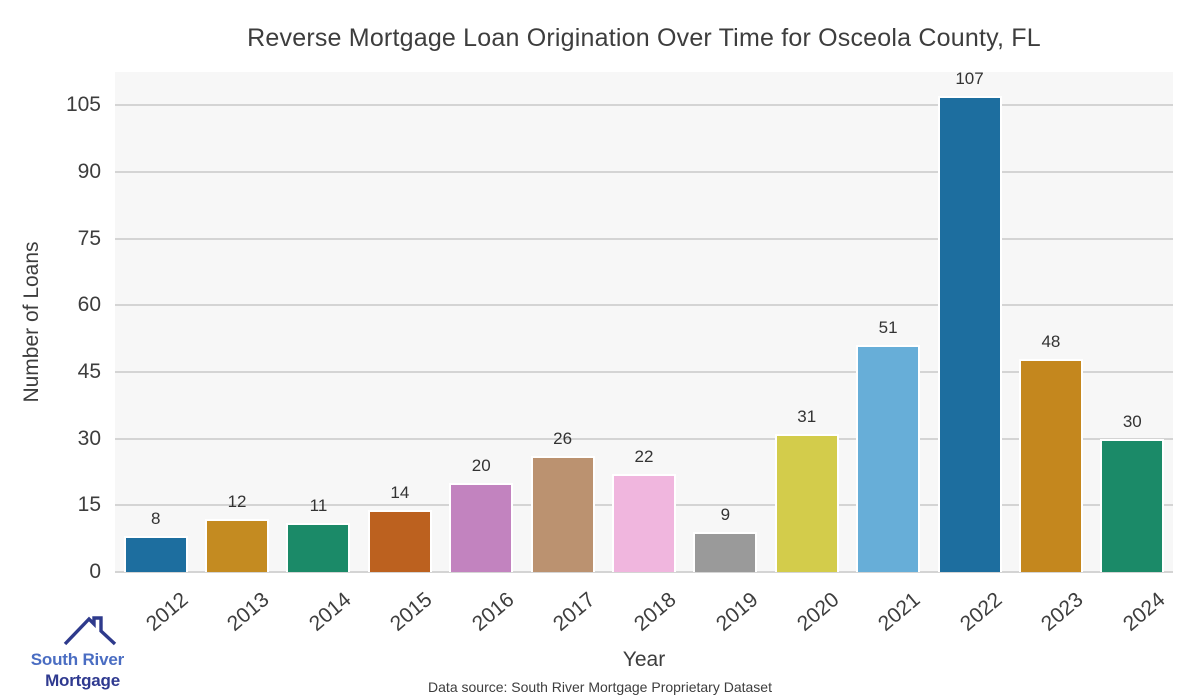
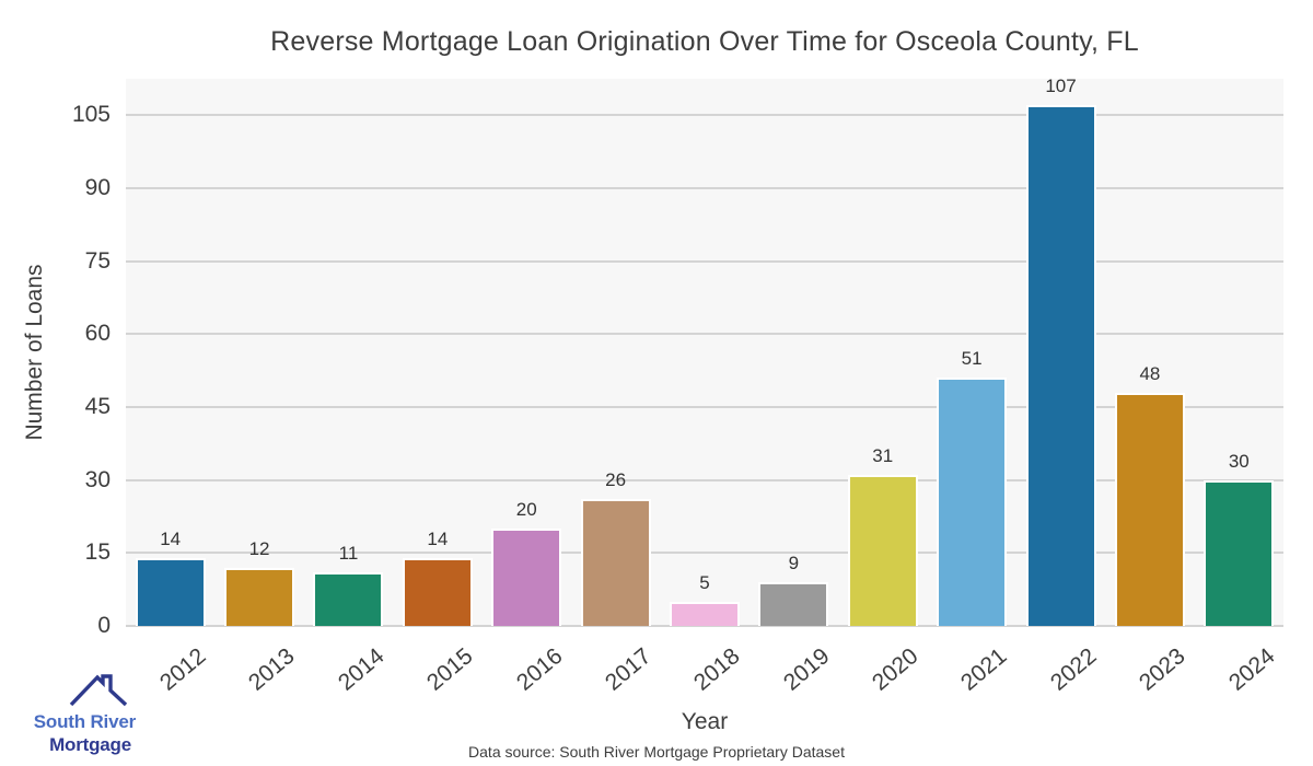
2012: 8 -> 14
2018: 22 -> 5
